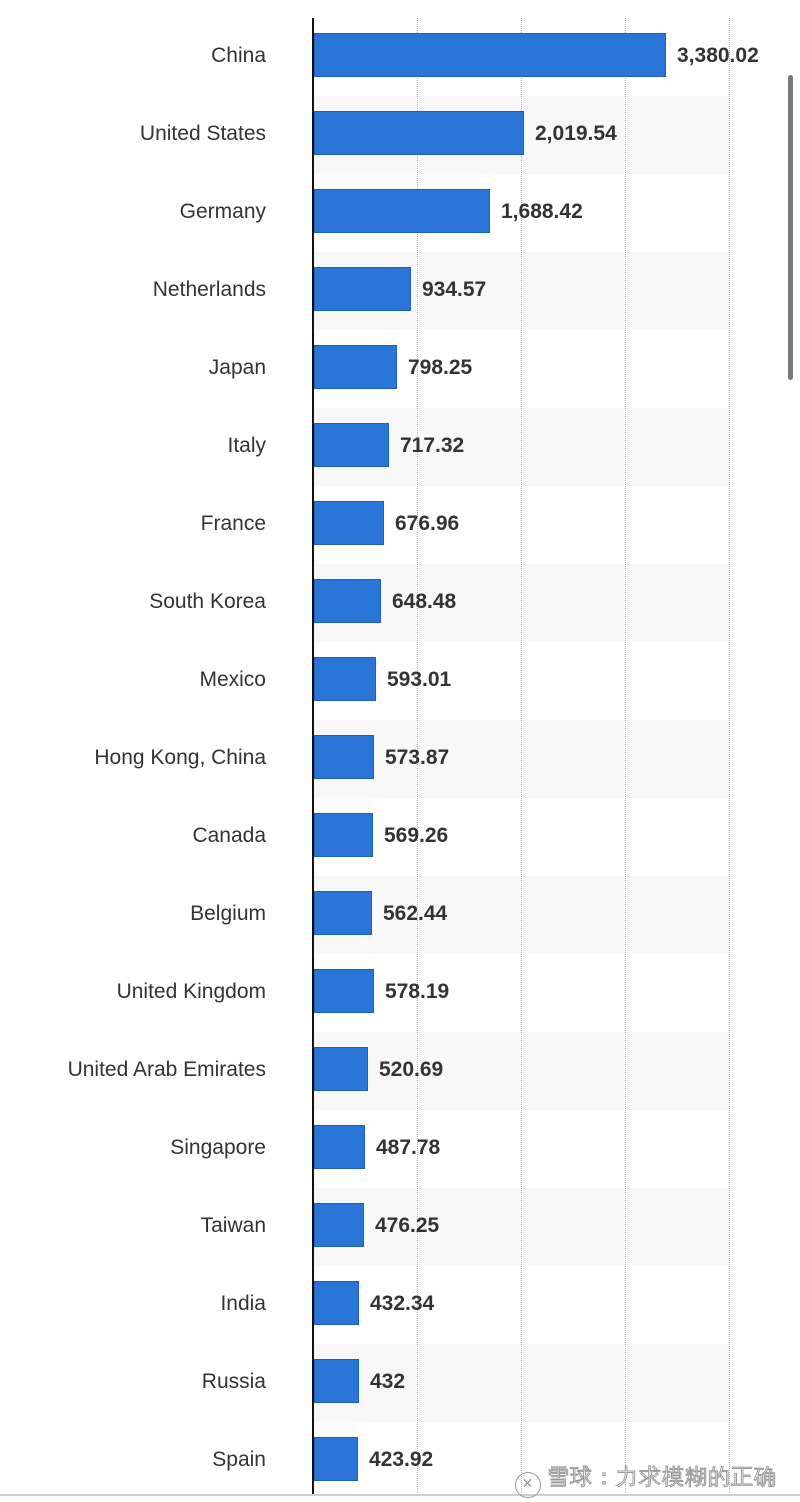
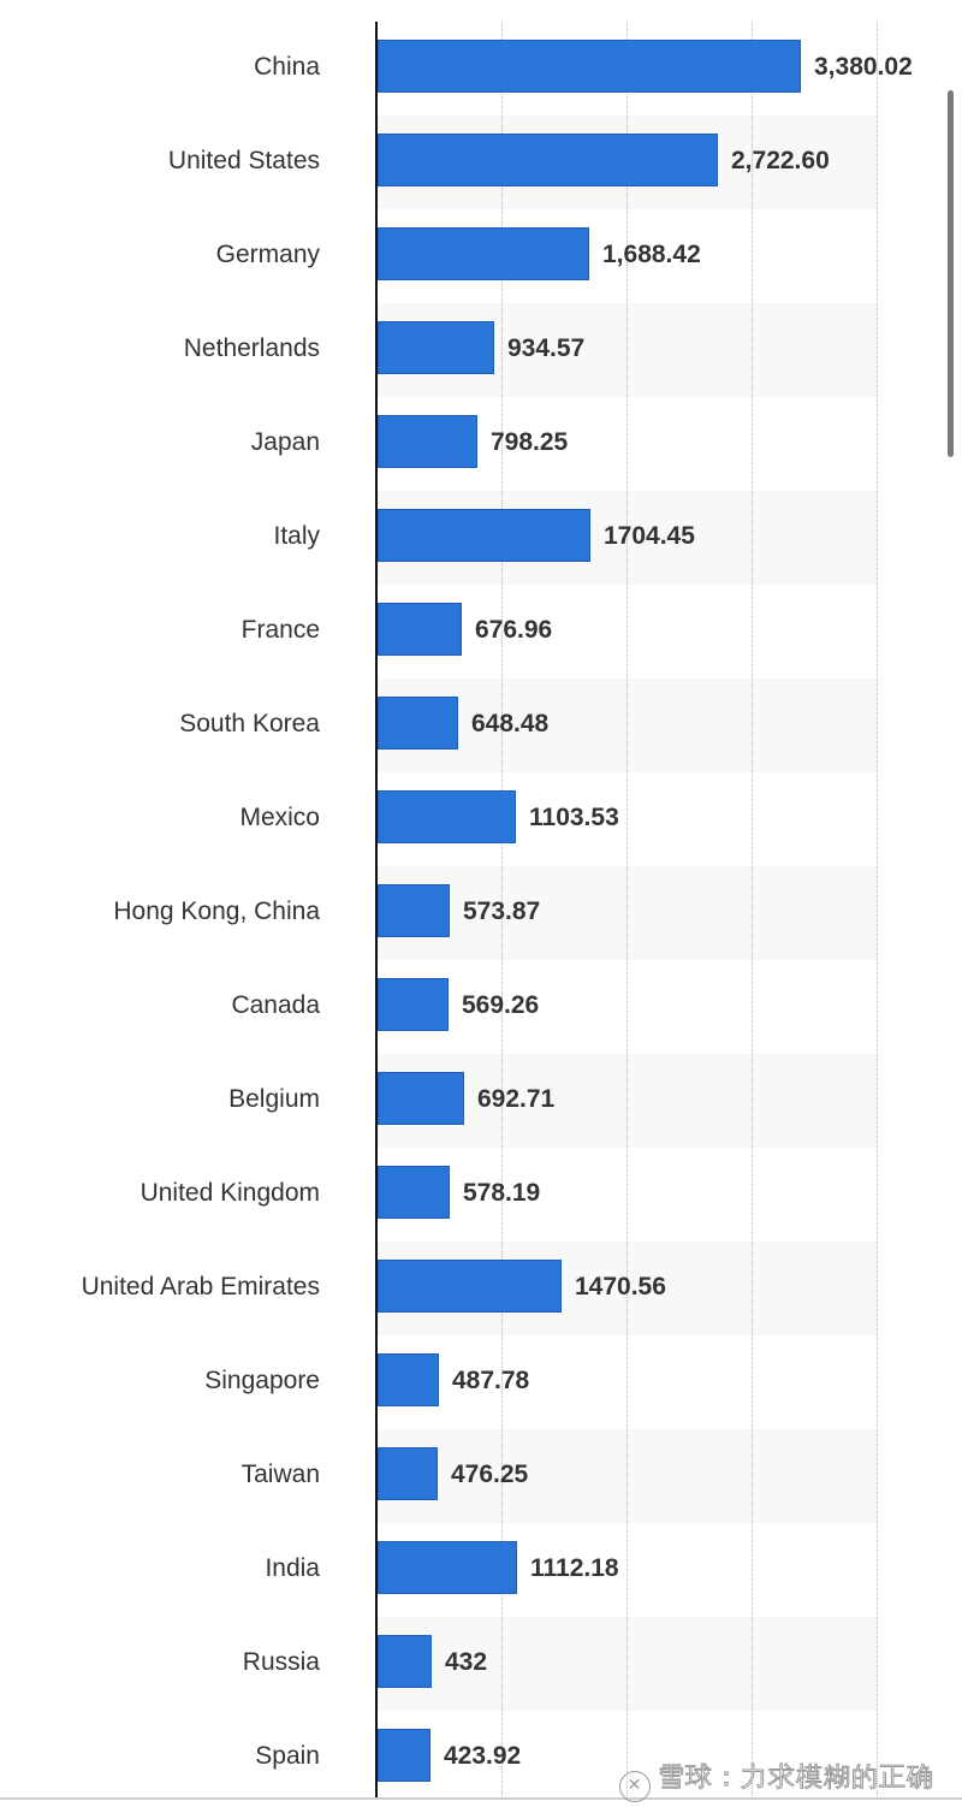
United States: 2,019.54 -> 2,722.60
Italy: 717.32 -> 1704.45
Mexico: 593.01 -> 1103.53
Belgium: 562.44 -> 692.71
United Arab Emirates: 520.69 -> 1470.56
India: 432.34 -> 1112.18
